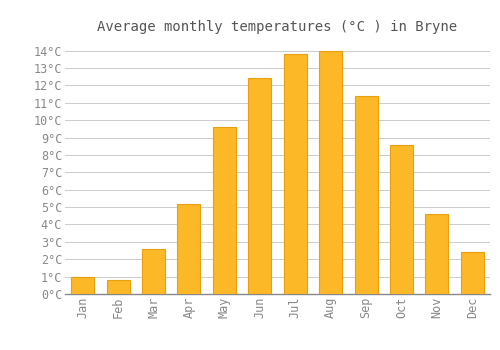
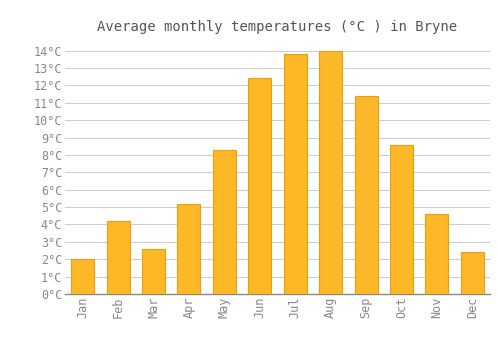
Jan: 1.0°C -> 2.0°C
Feb: 0.8°C -> 4.2°C
May: 9.6°C -> 8.3°C
